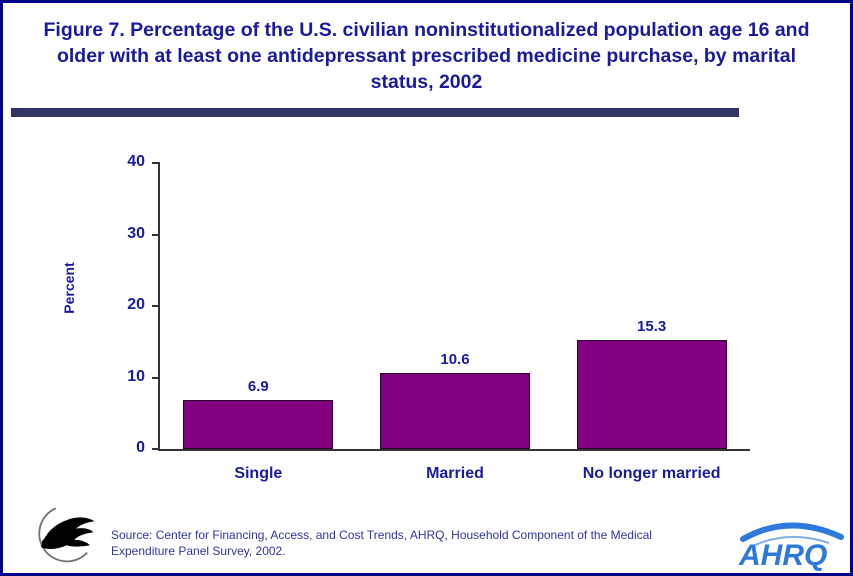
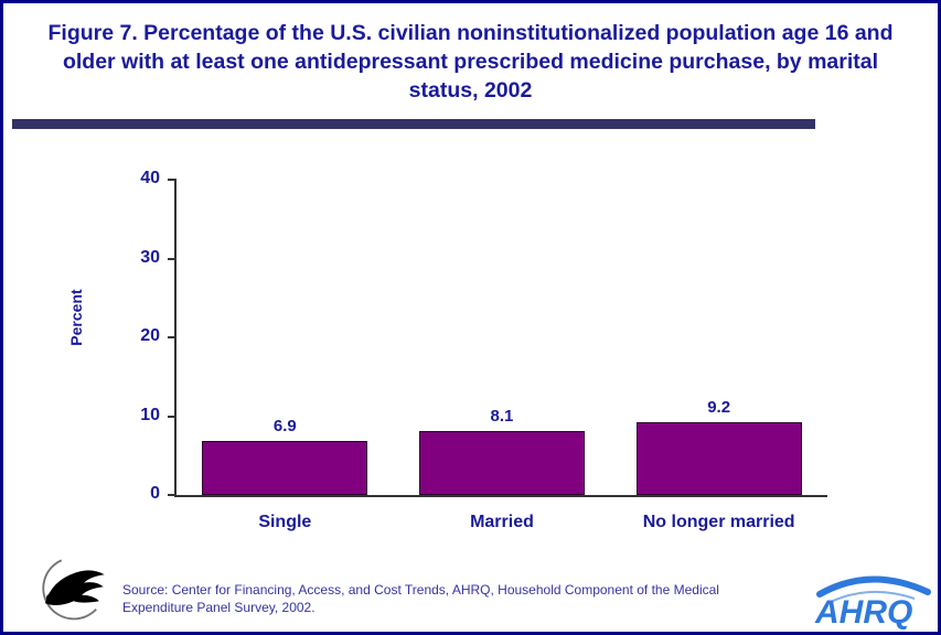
Married: 10.6 -> 8.1
No longer married: 15.3 -> 9.2
